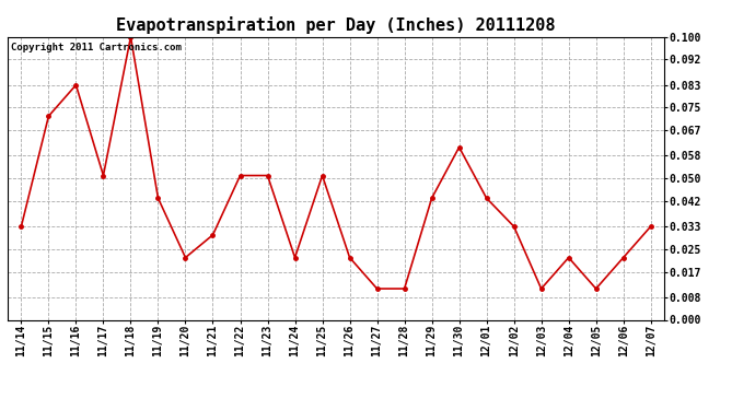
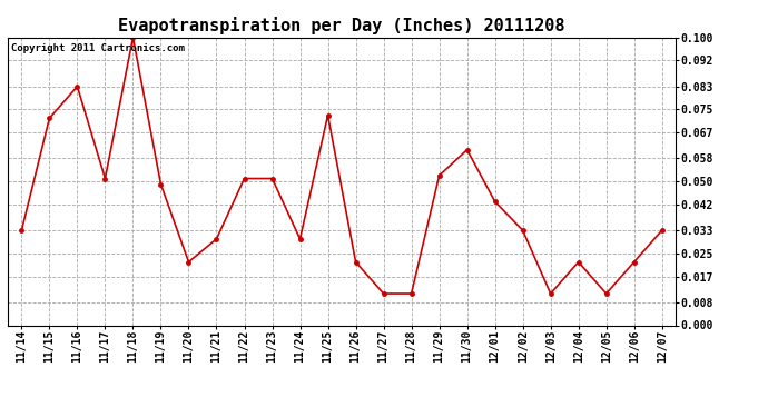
11/19: 0.043 -> 0.049
11/24: 0.022 -> 0.030
11/25: 0.051 -> 0.073
11/29: 0.043 -> 0.052
